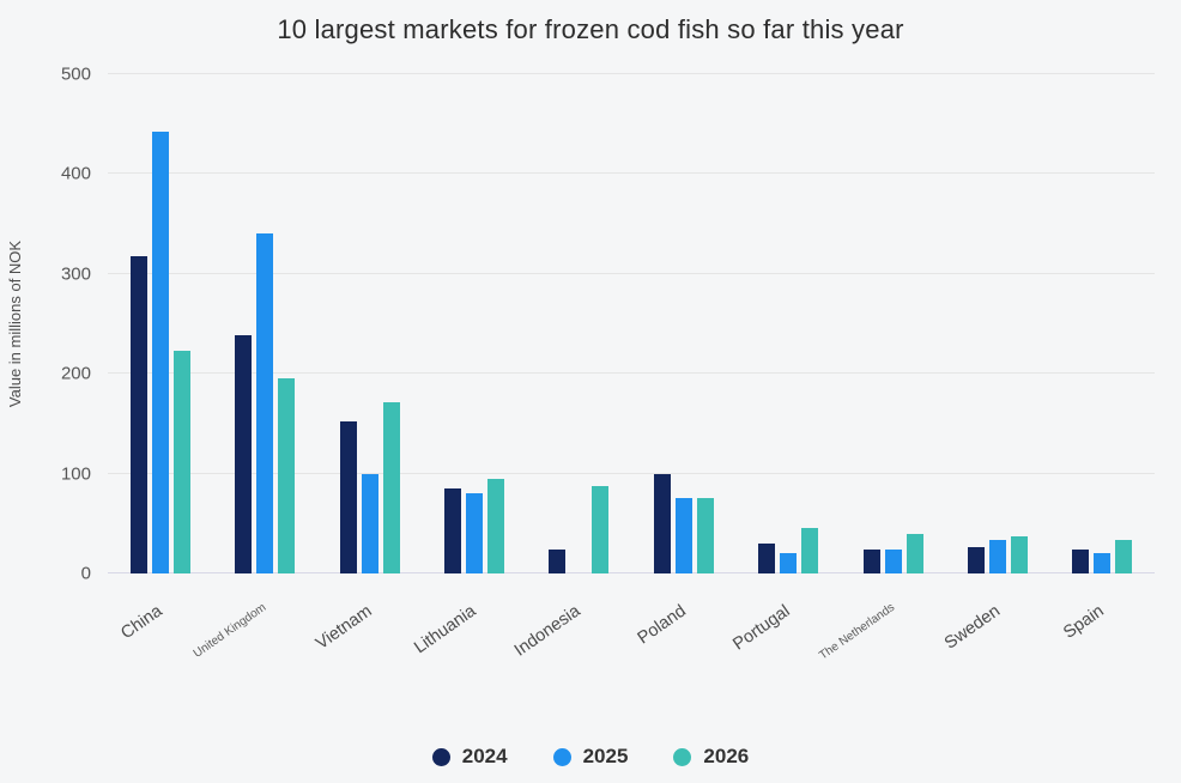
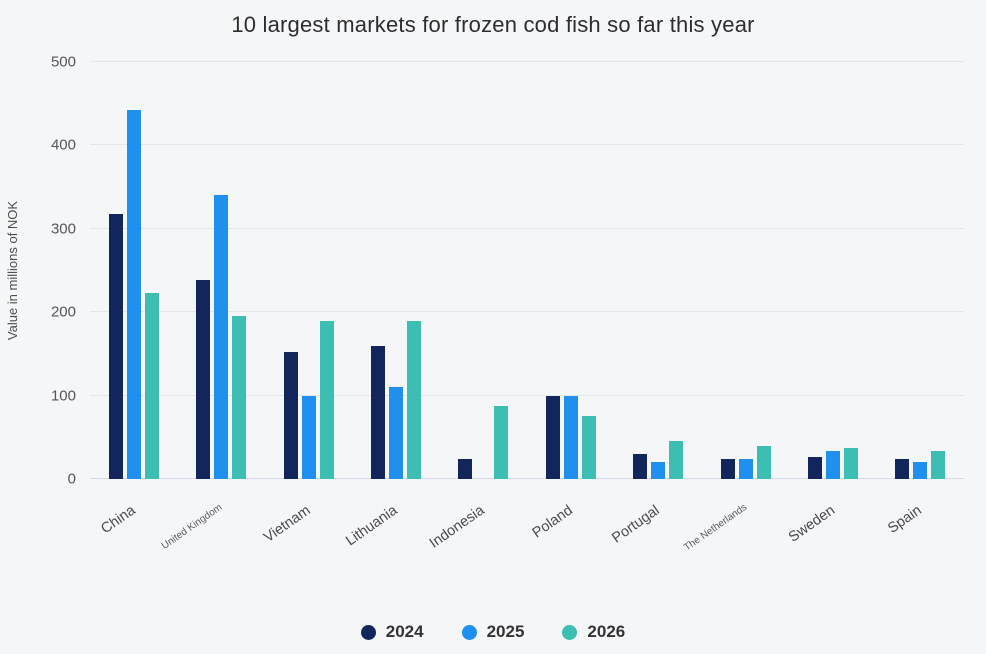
2026/Vietnam: 170 -> 190
2024/Lithuania: 80 -> 160
2025/Lithuania: 80 -> 110
2026/Lithuania: 100 -> 190
2025/Poland: 80 -> 100
